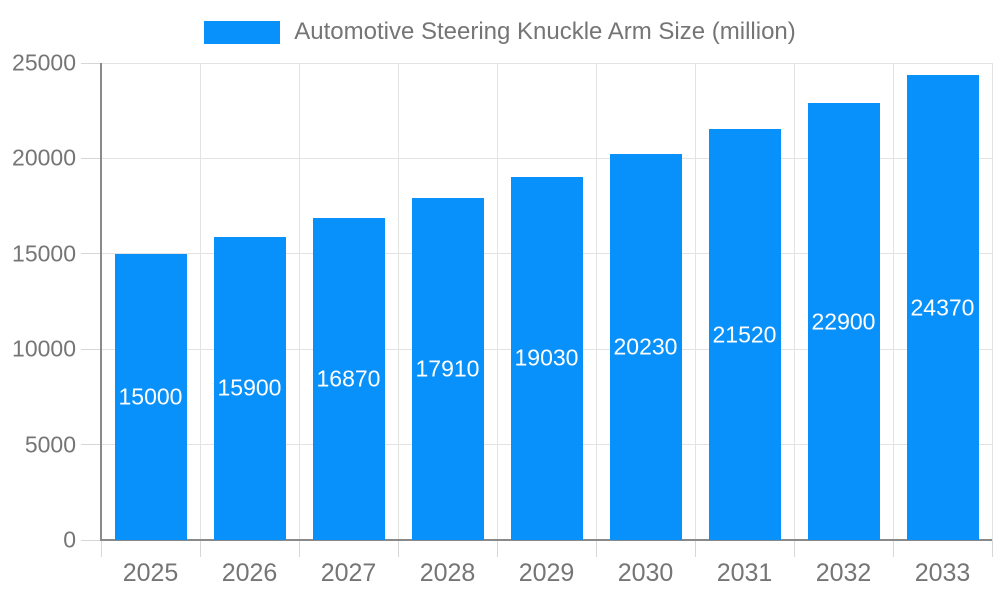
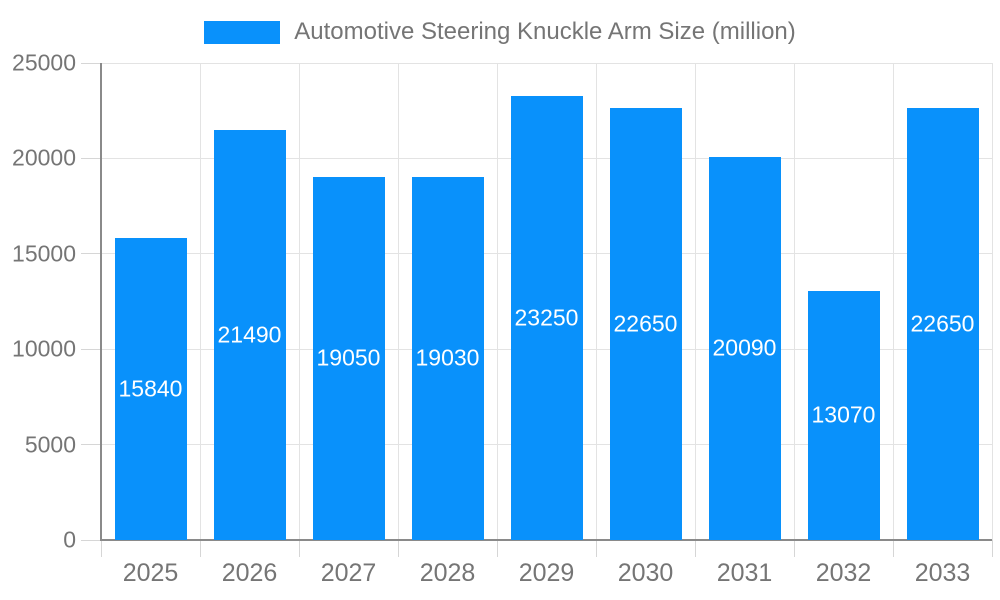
2025: 15000 -> 15840
2026: 15900 -> 21490
2027: 16870 -> 19050
2028: 17910 -> 19030
2029: 19030 -> 23250
2030: 20230 -> 22650
2031: 21520 -> 20090
2032: 22900 -> 13070
2033: 24370 -> 22650
